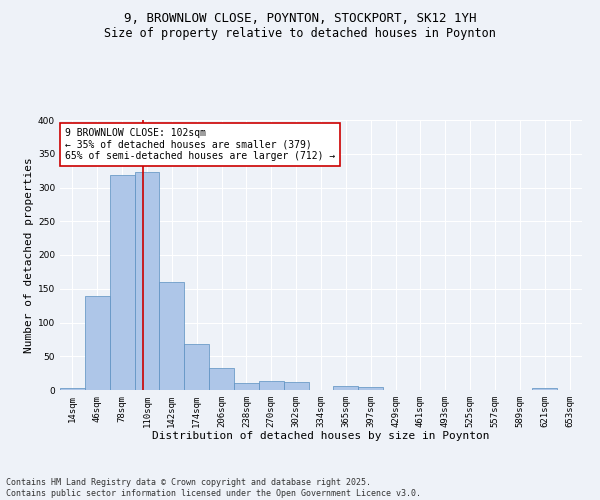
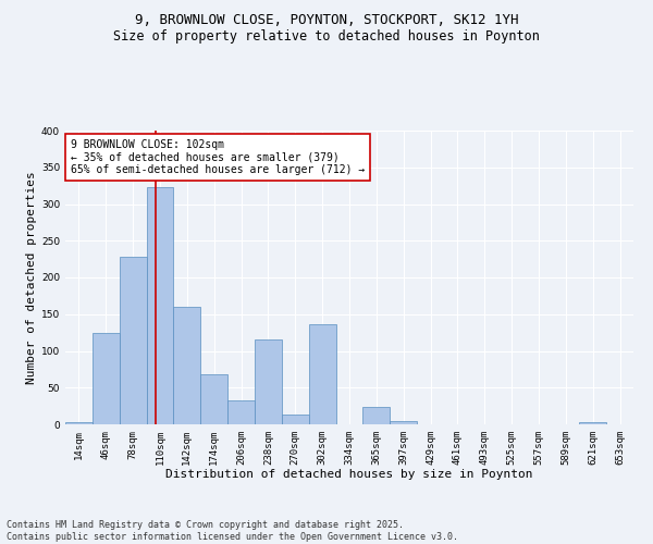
46sqm: 139 -> 124
78sqm: 318 -> 228
238sqm: 11 -> 116
302sqm: 12 -> 136
365sqm: 6 -> 24
